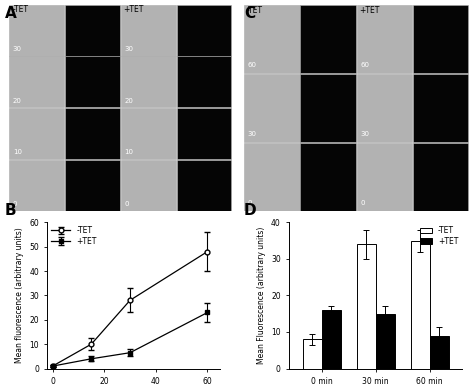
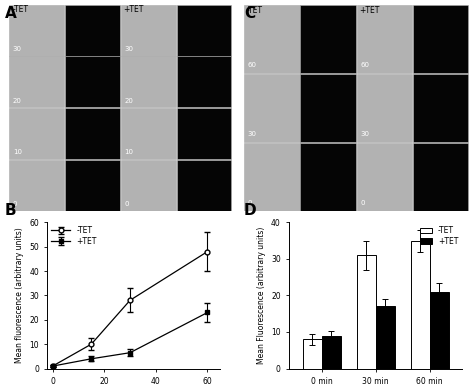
+TET/0 min: 16 -> 9
-TET/30 min: 34 -> 31
+TET/30 min: 15 -> 17
+TET/60 min: 9 -> 21
